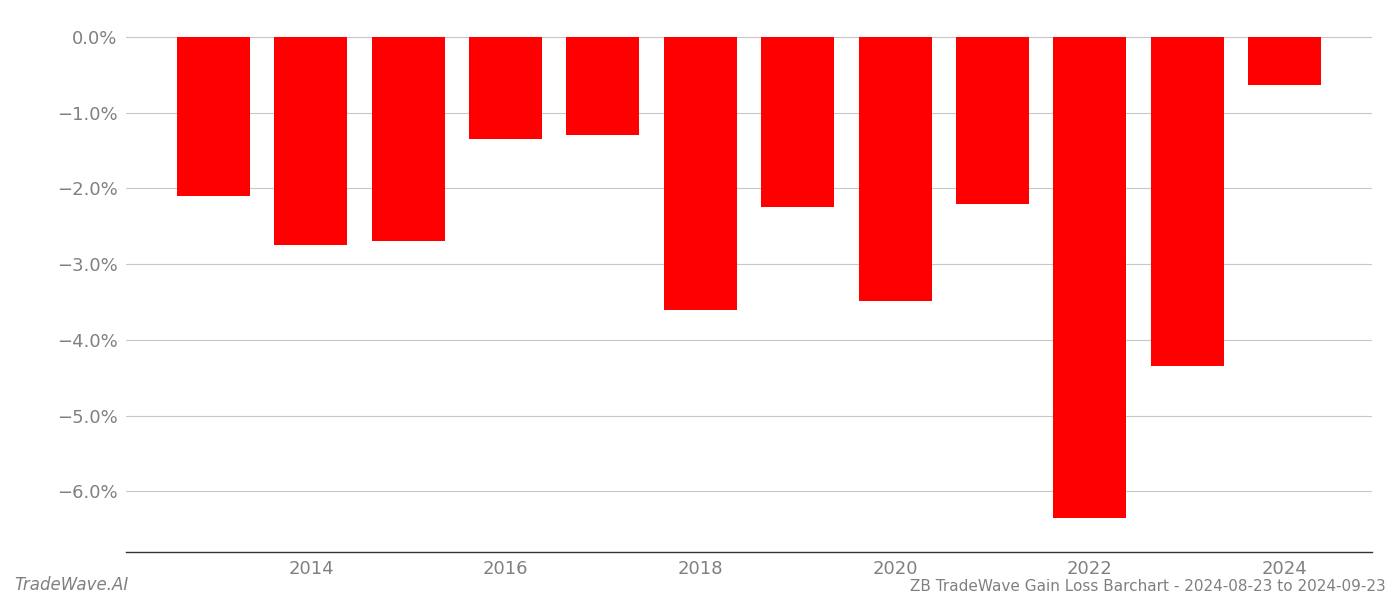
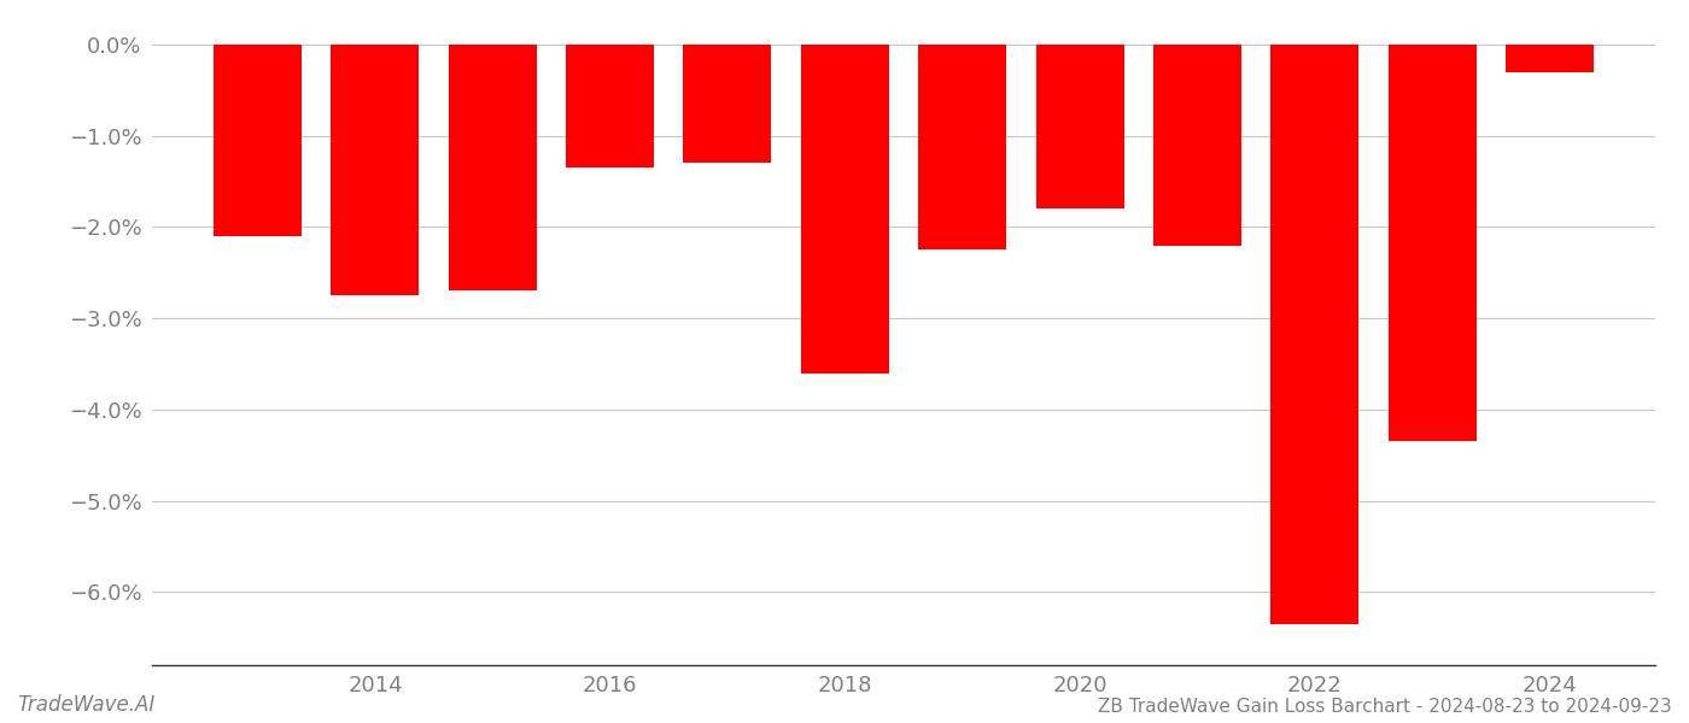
2020: -3.48% -> -1.80%
2024: -0.64% -> -0.30%
